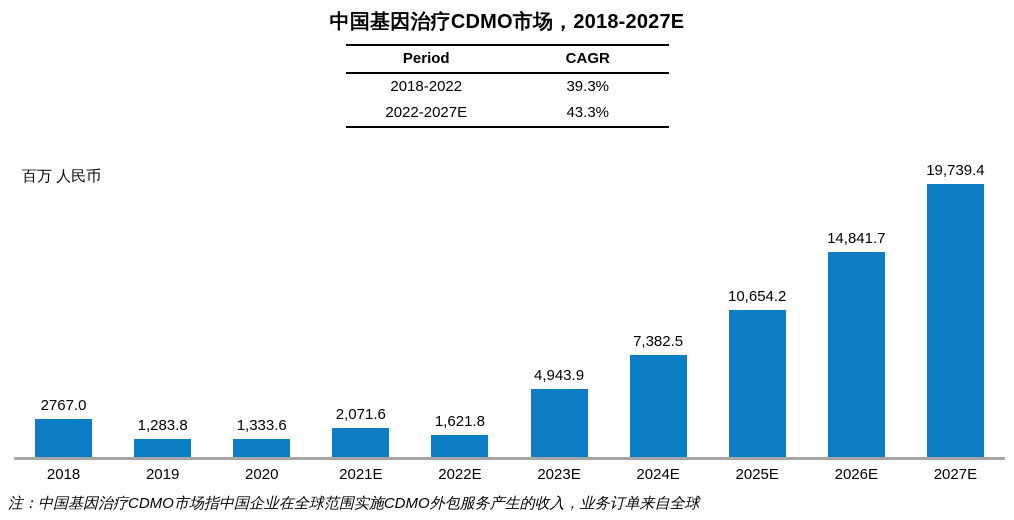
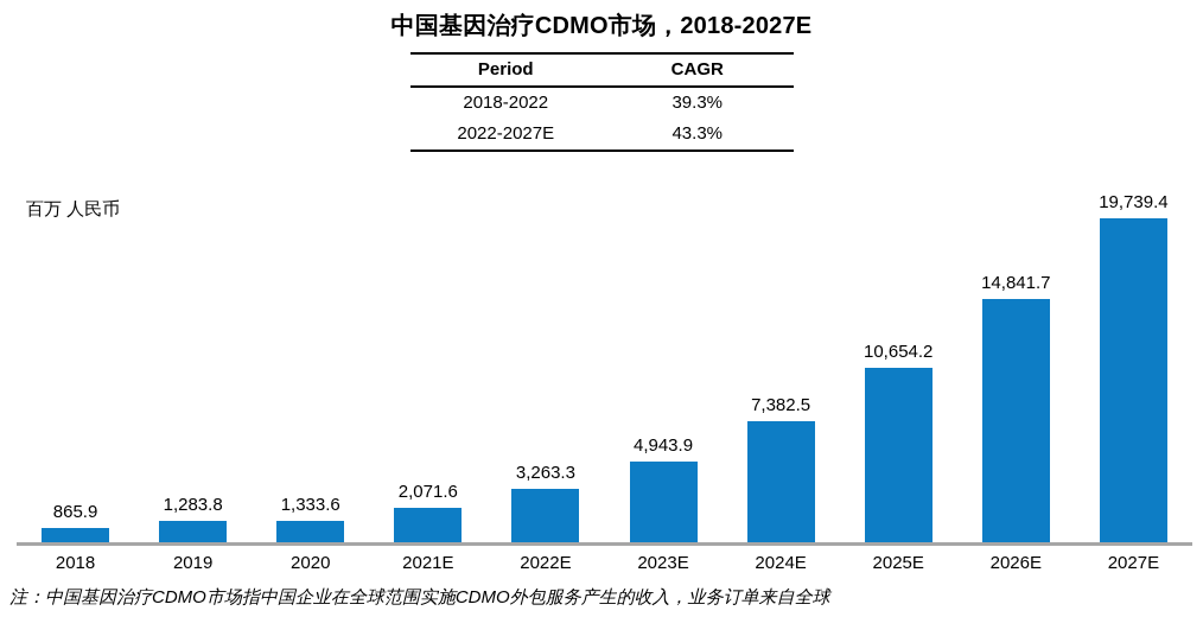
2018: 2767.0 -> 865.9
2022E: 1,621.8 -> 3,263.3
